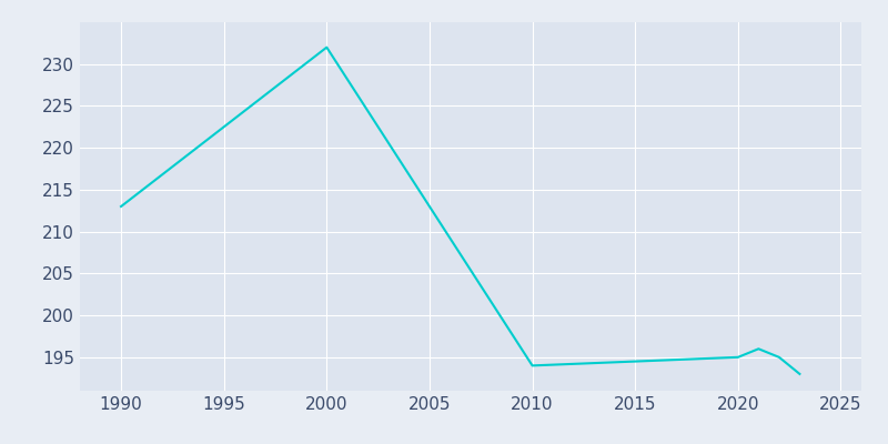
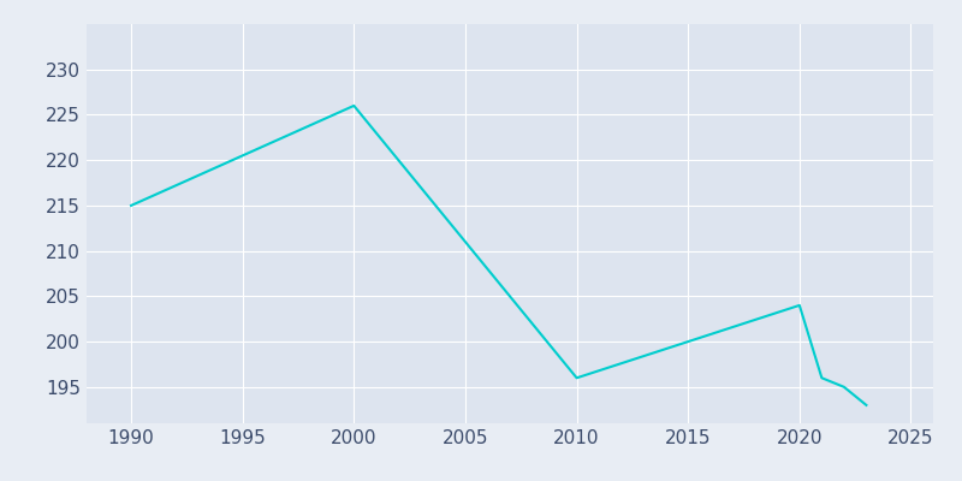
1990: 213 -> 215
2000: 232 -> 226
2010: 194 -> 196
2020: 195 -> 204
